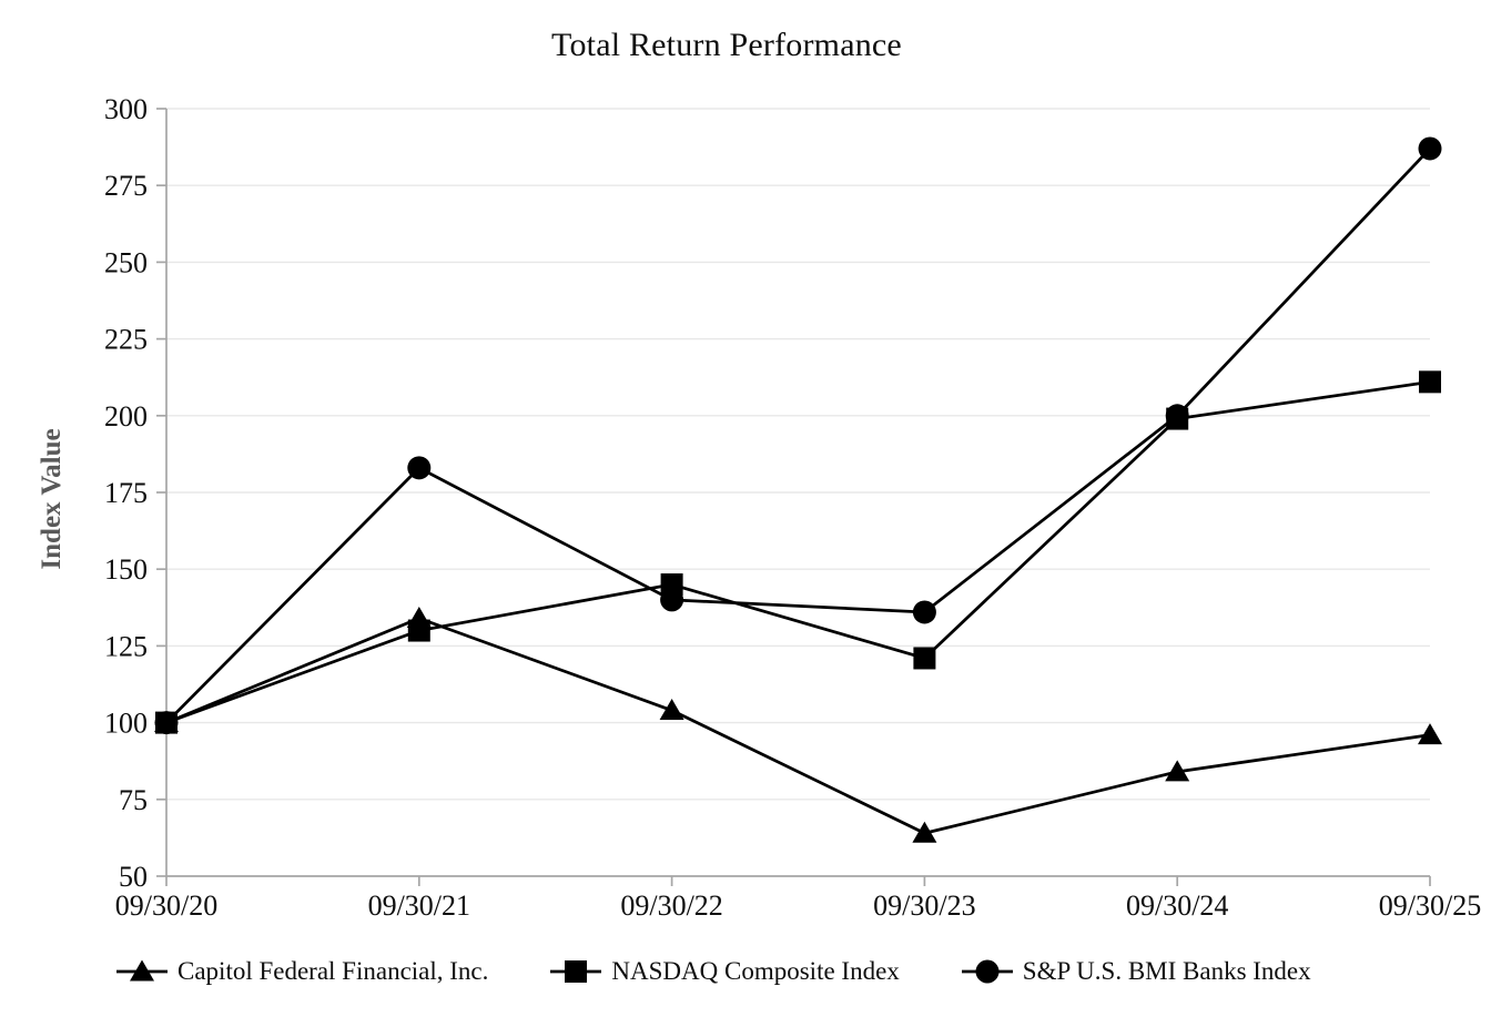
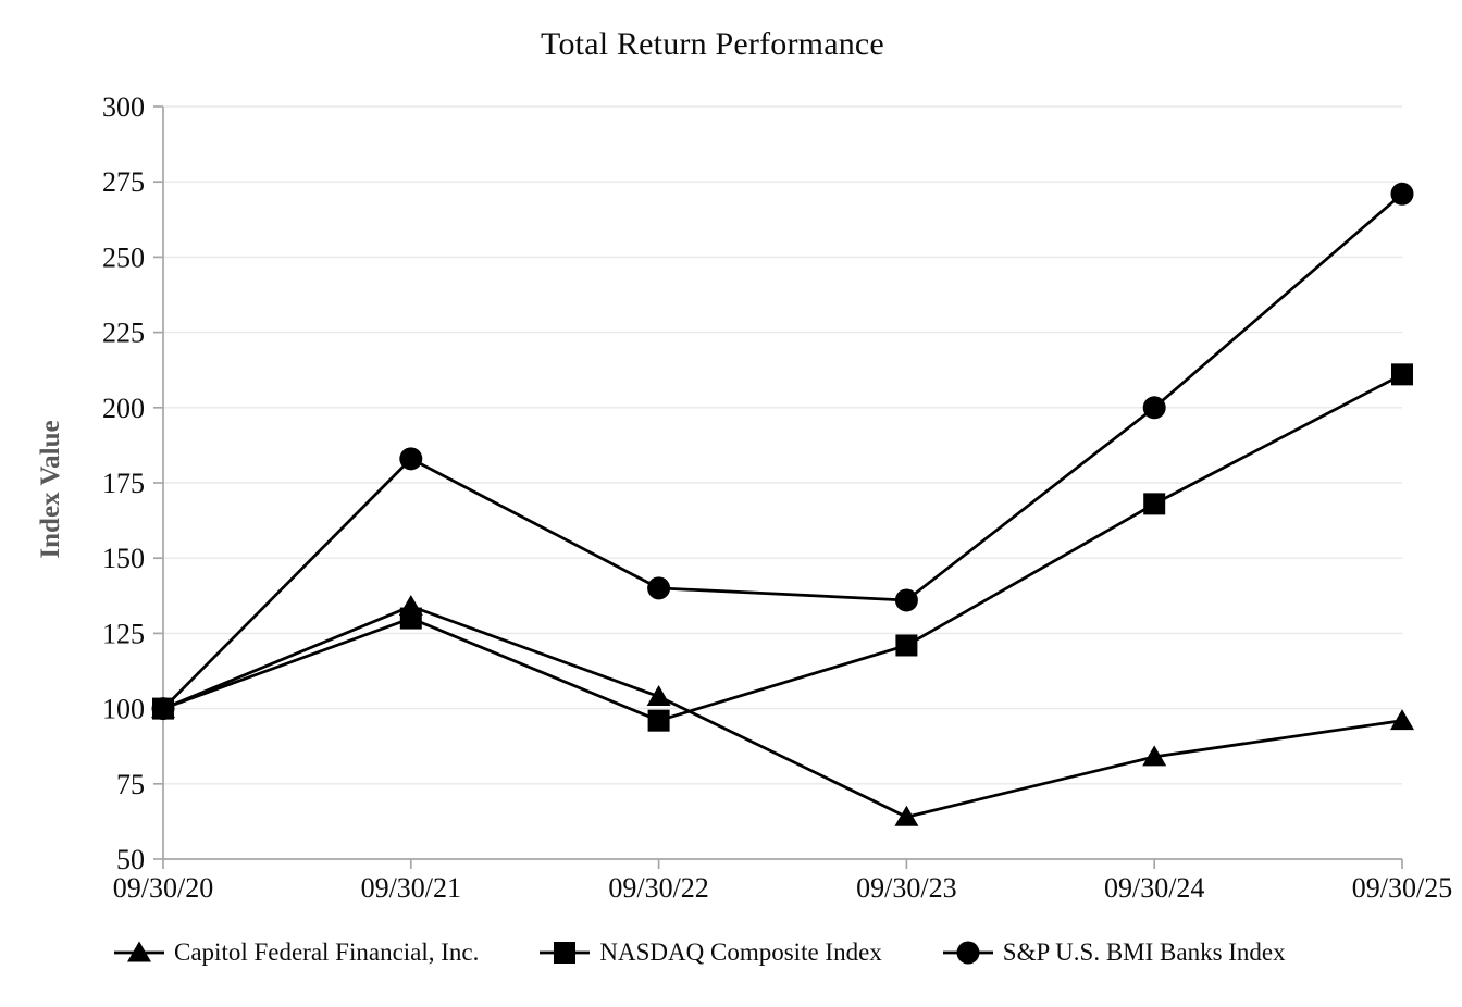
NASDAQ Composite Index/09/30/22: 145 -> 96
NASDAQ Composite Index/09/30/24: 199 -> 168
S&P U.S. BMI Banks Index/09/30/25: 287 -> 271
